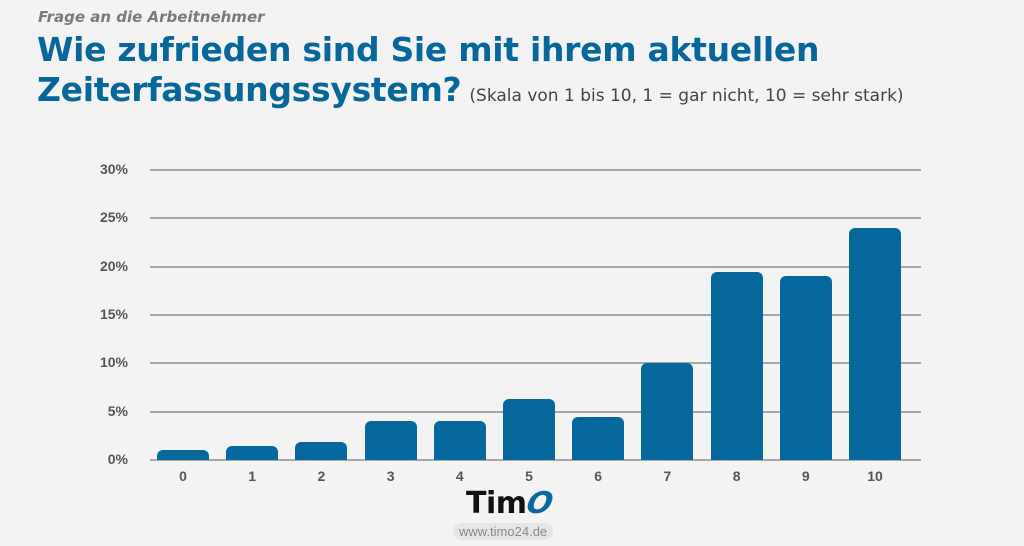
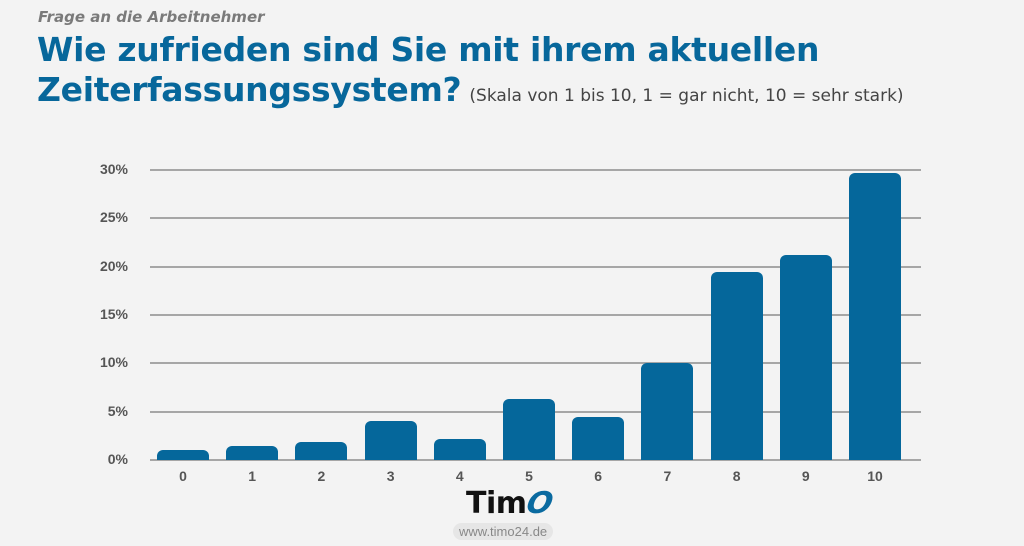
4: 4% -> 2%
9: 19% -> 21%
10: 24% -> 30%
